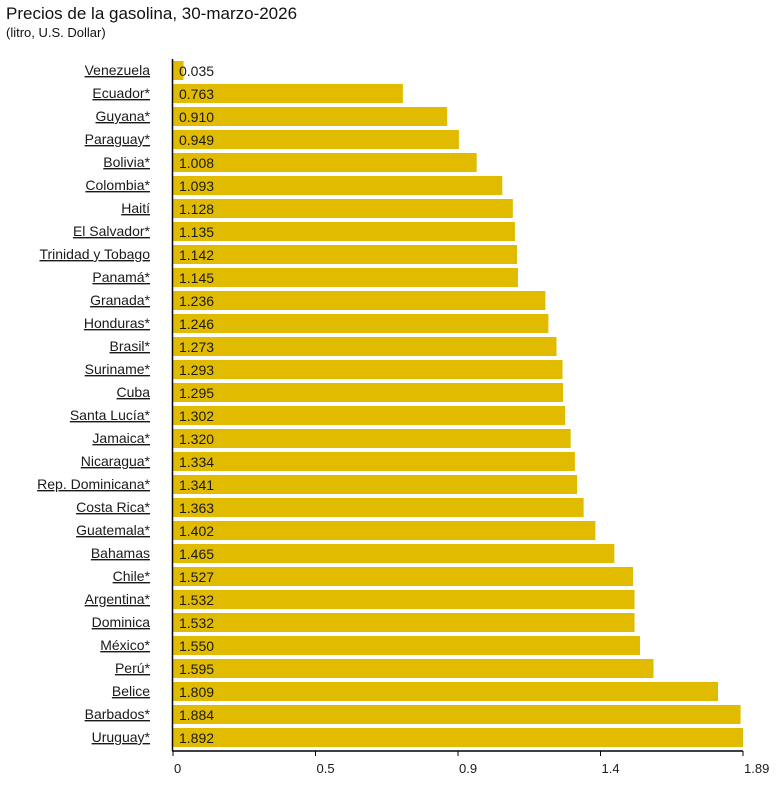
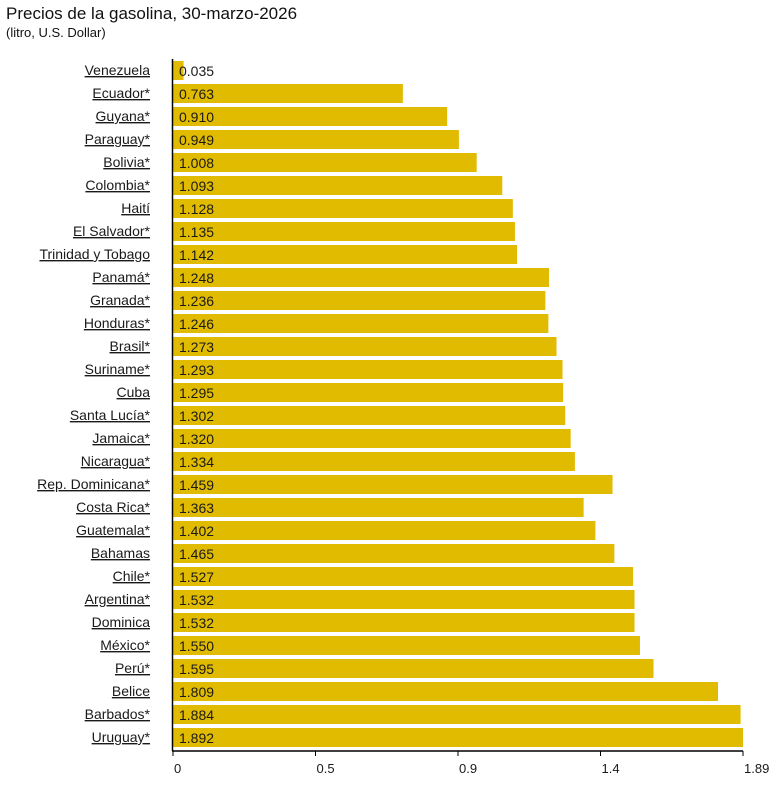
Panamá*: 1.145 -> 1.248
Rep. Dominicana*: 1.341 -> 1.459
